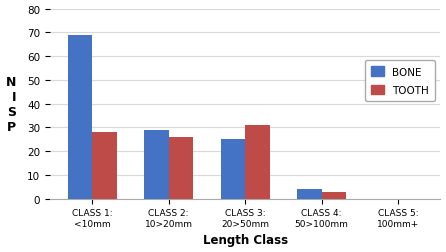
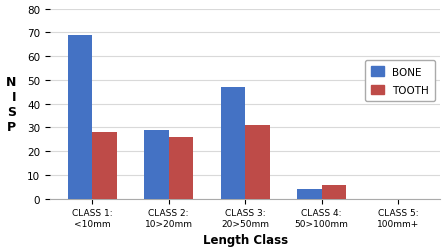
BONE/CLASS 3: 20>50mm: 25 -> 47
TOOTH/CLASS 4: 50>100mm: 3 -> 6
